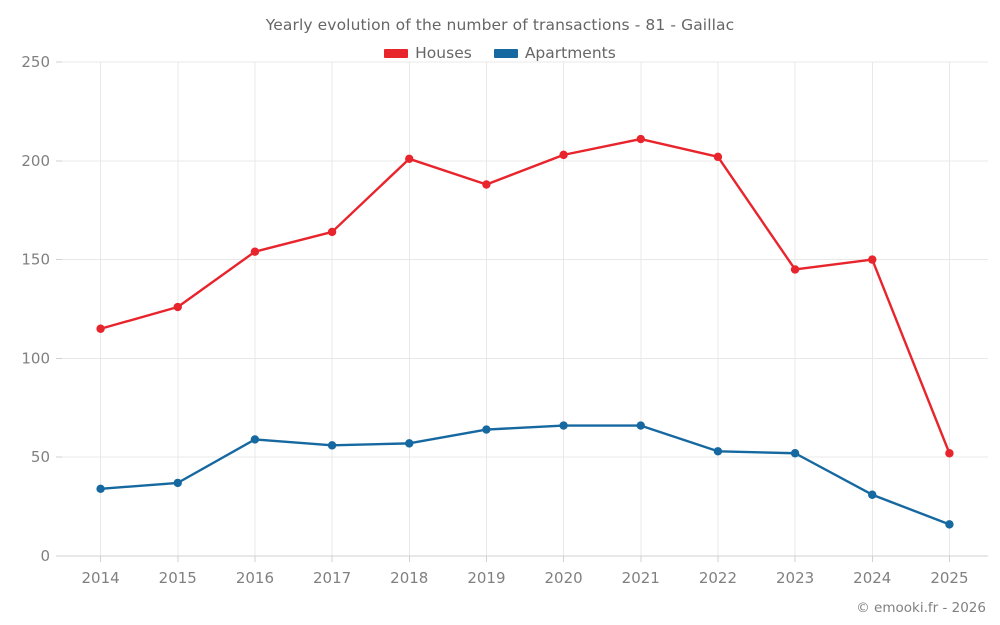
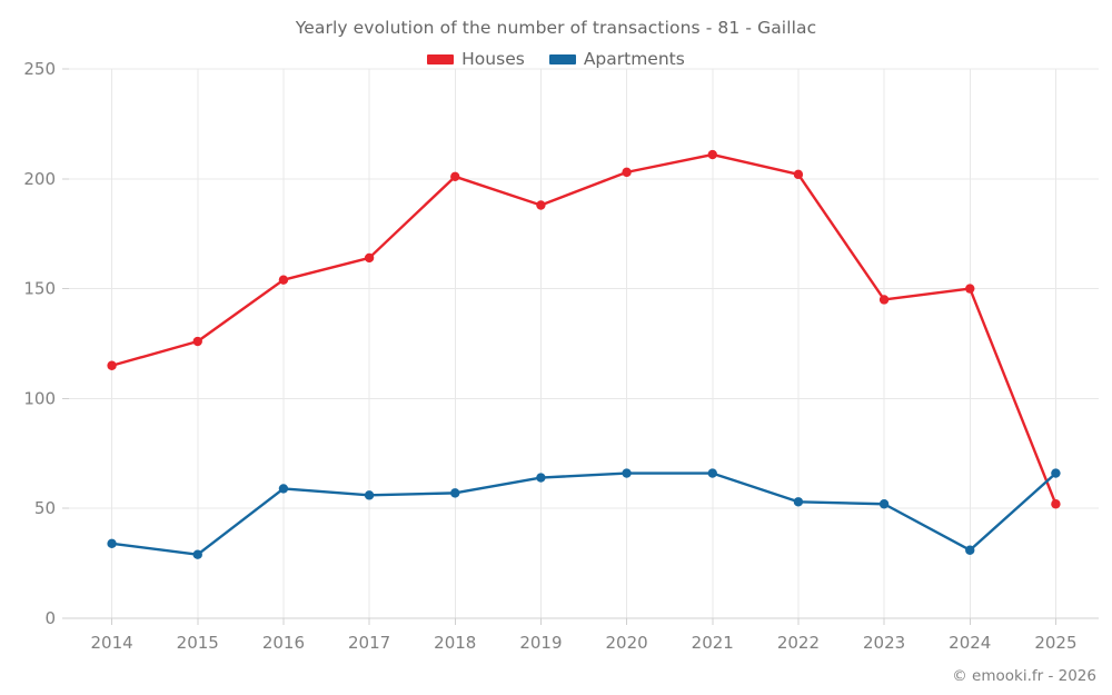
Apartments/2015: 37 -> 29
Apartments/2025: 16 -> 66
